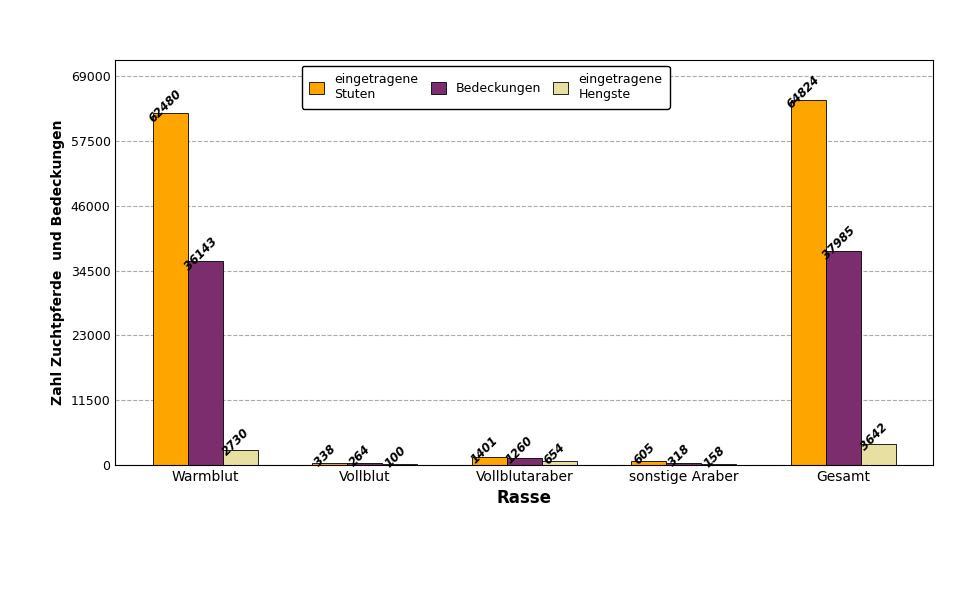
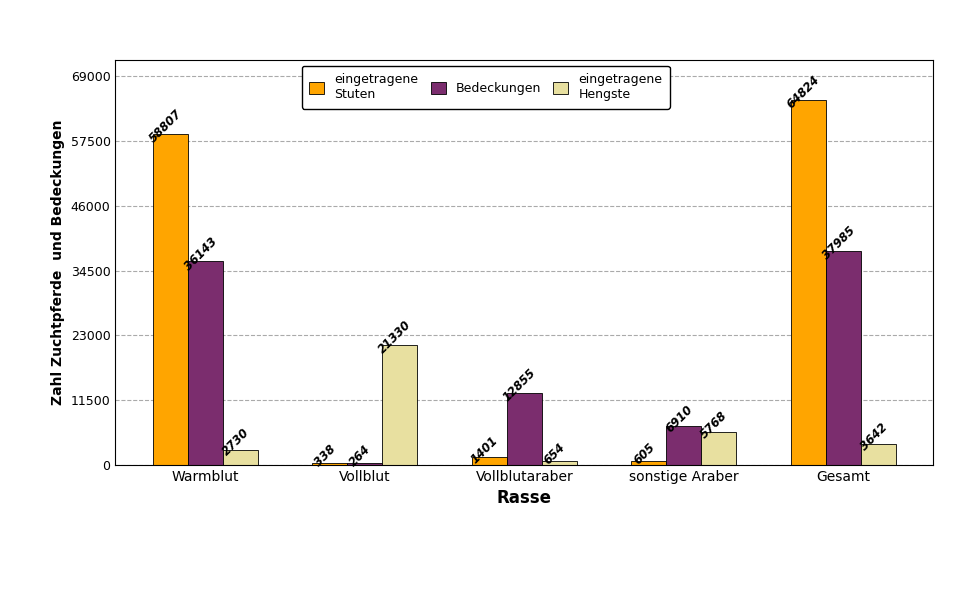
eingetragene Stuten/Warmblut: 62480 -> 58807
eingetragene Hengste/Vollblut: 100 -> 21330
Bedeckungen/Vollblutaraber: 1260 -> 12855
Bedeckungen/sonstige Araber: 318 -> 6910
eingetragene Hengste/sonstige Araber: 158 -> 5768
